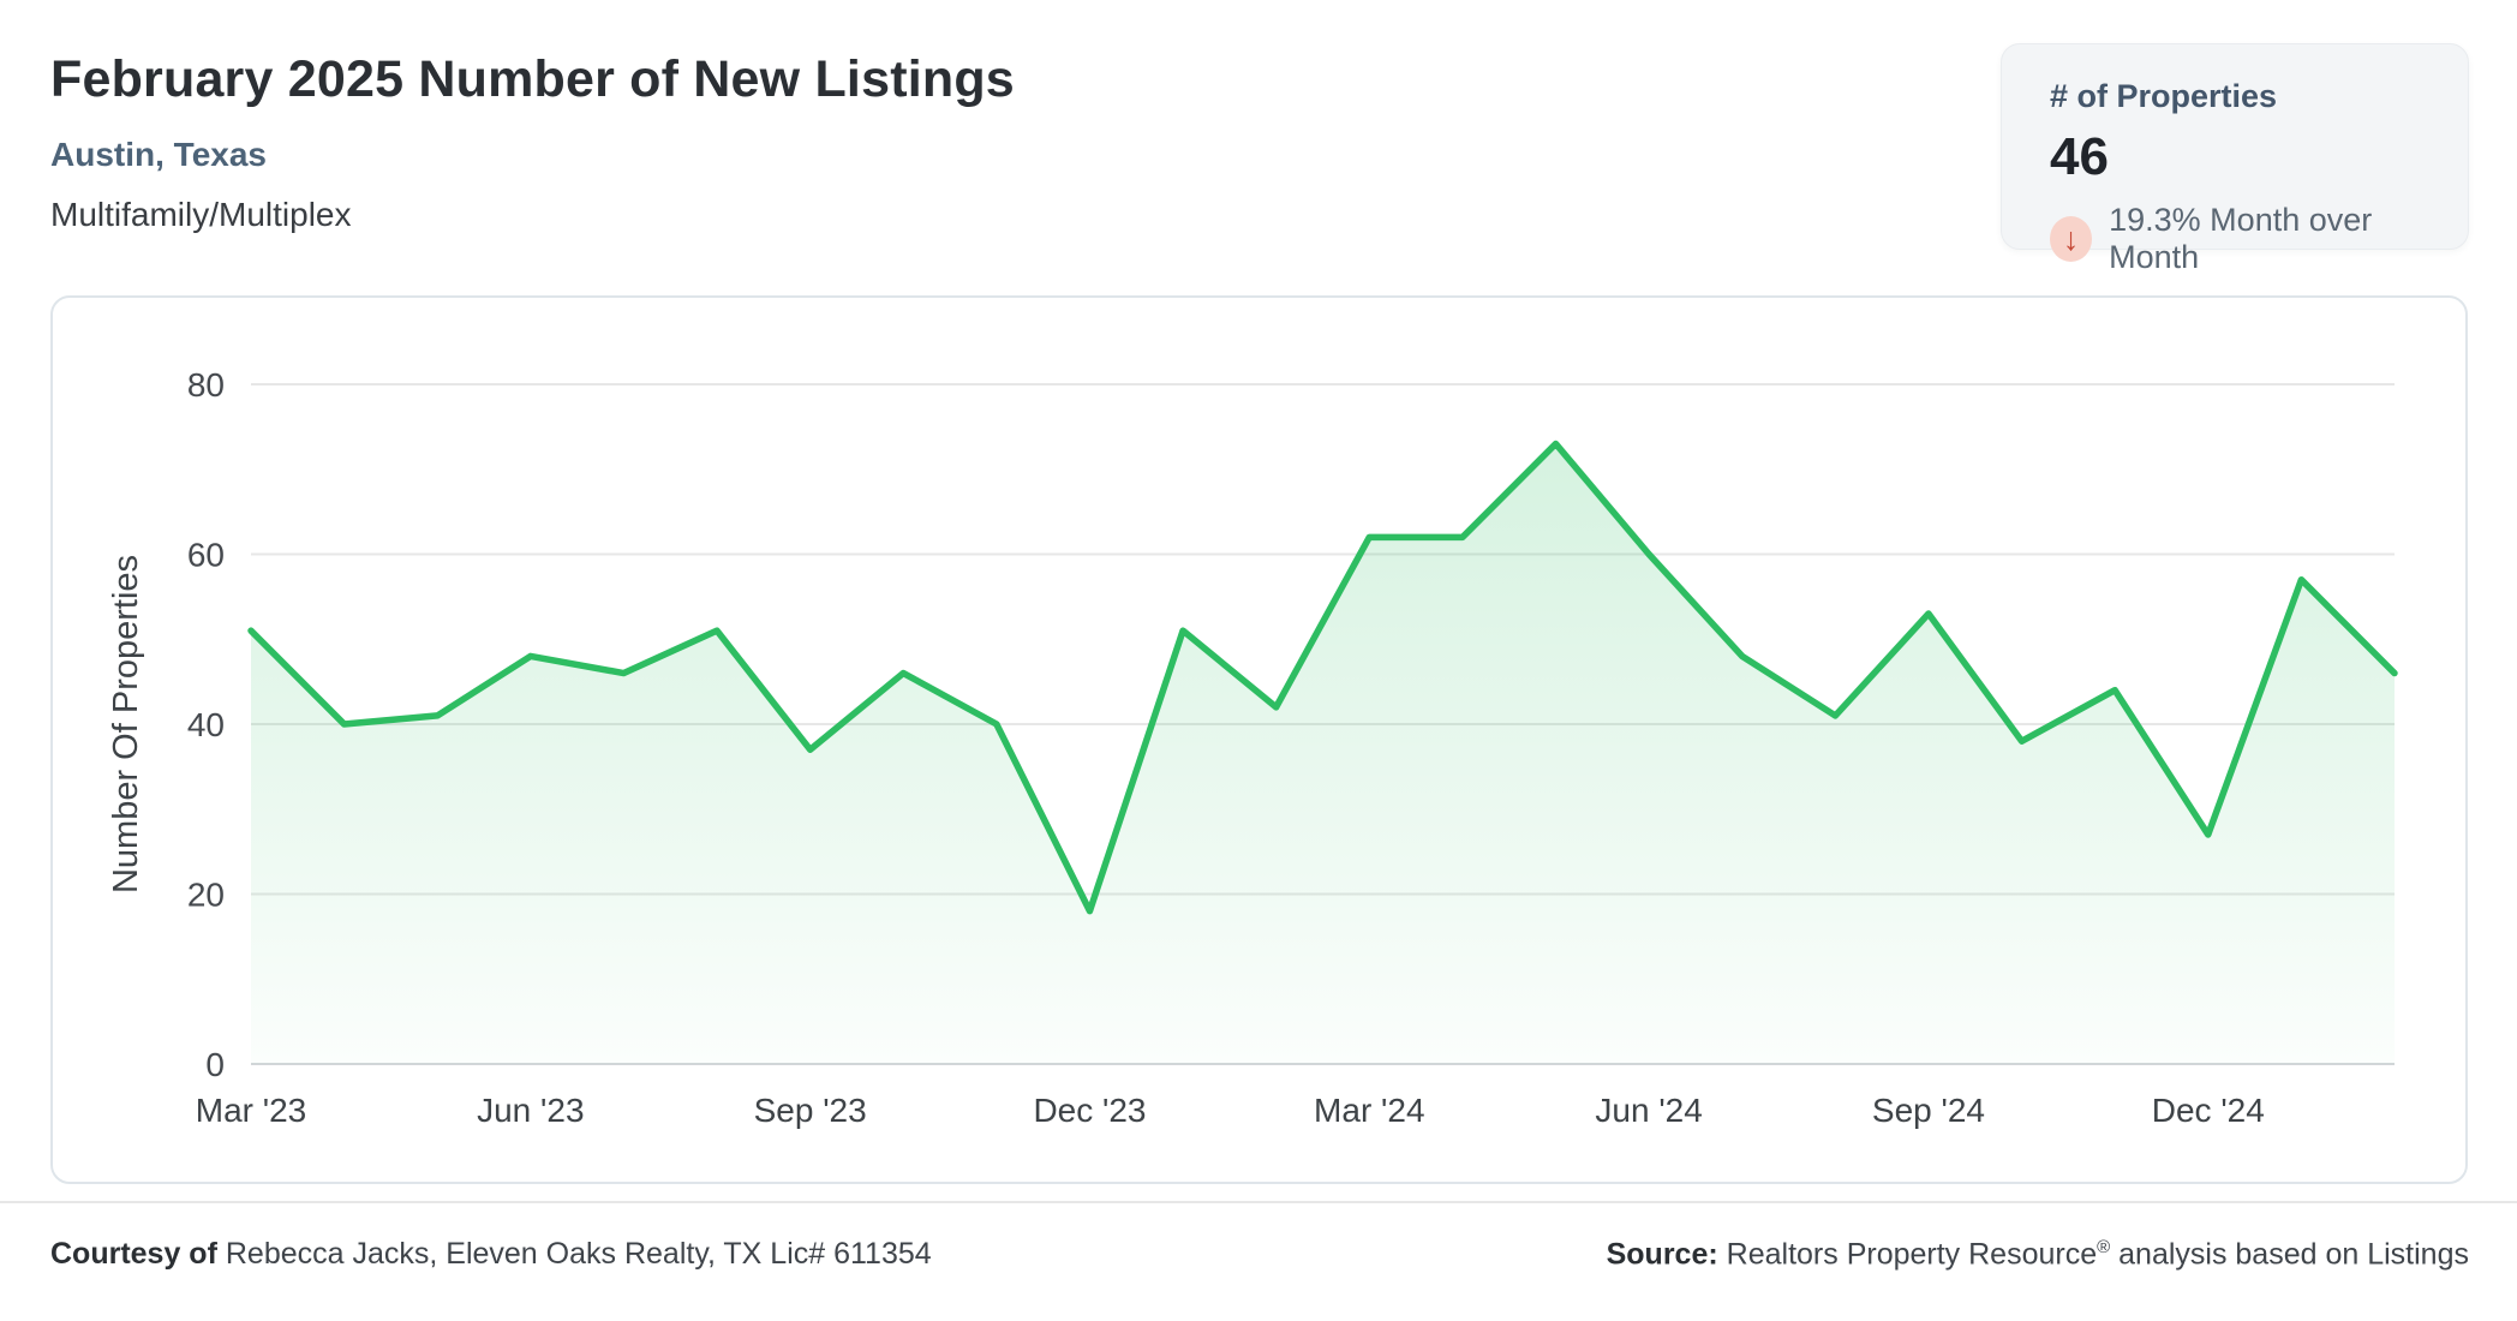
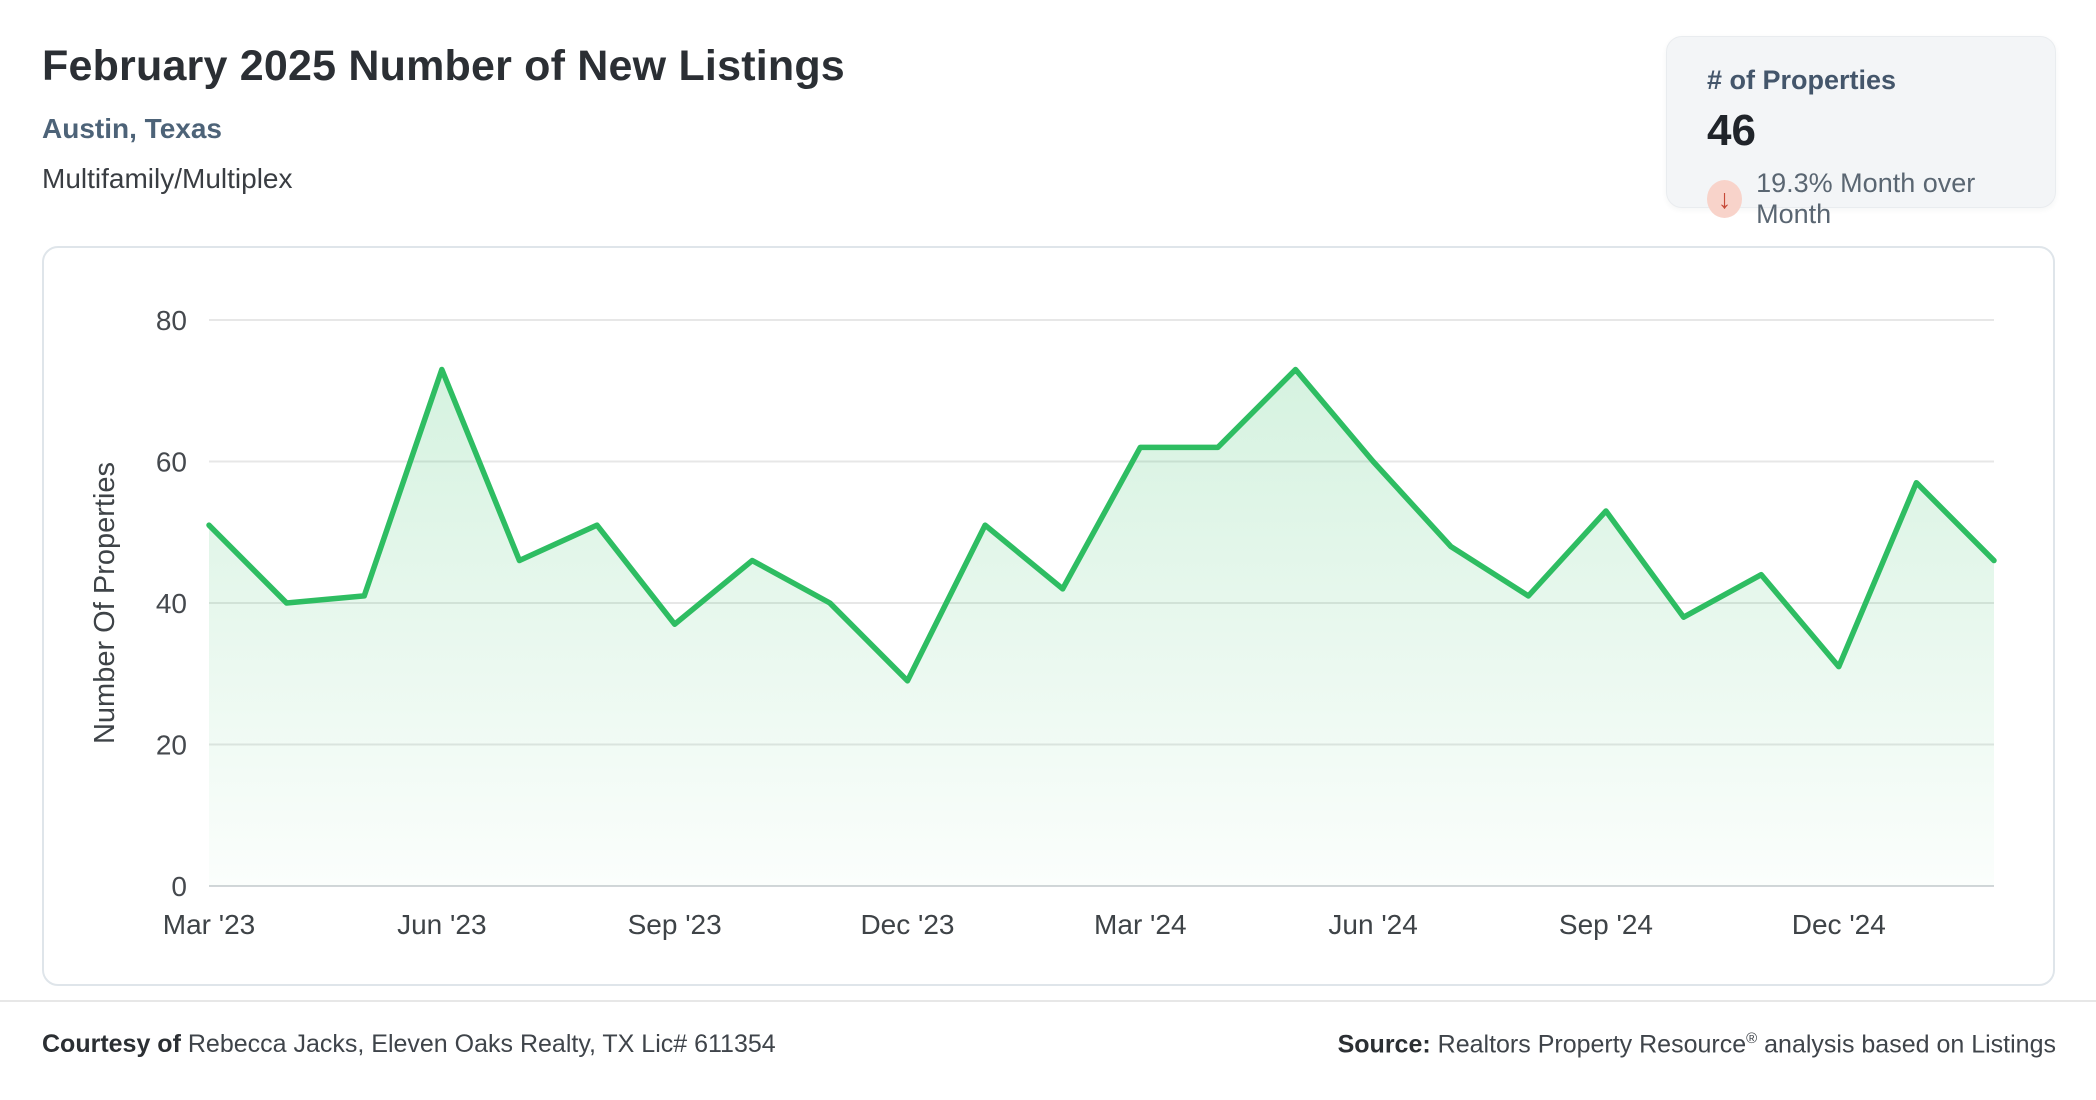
Jun '23: 48 -> 73
Dec '23: 18 -> 29
Dec '24: 27 -> 31
